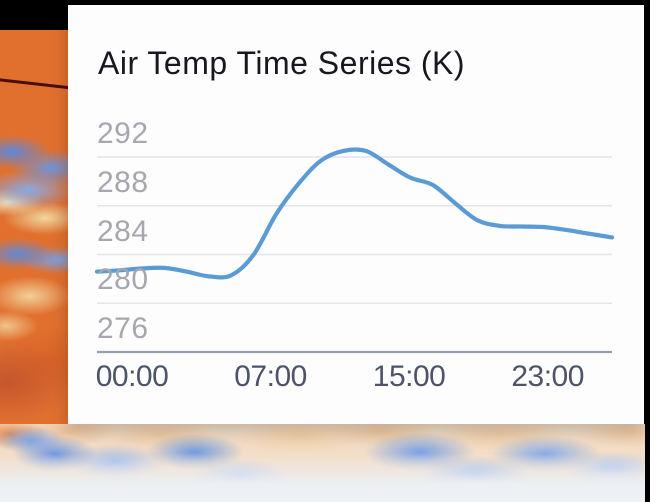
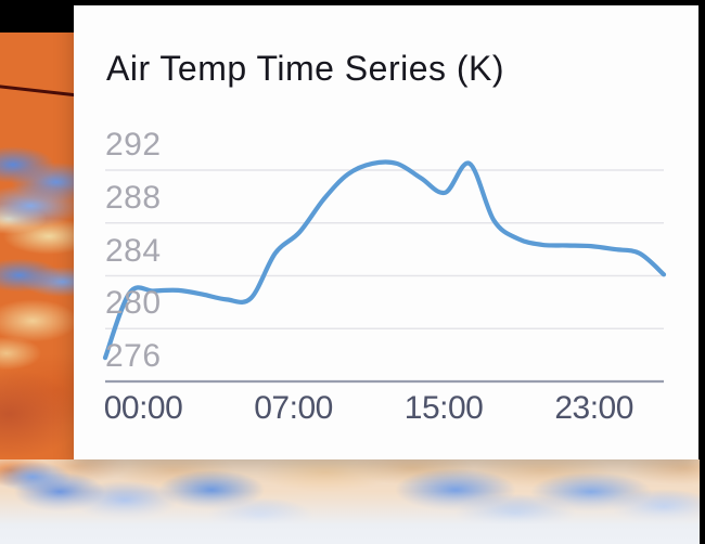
00:00: 282.6 -> 277.8
07:00: 284.0 -> 285.7
15:00: 289.7 -> 292.5
23:00: 285.4 -> 284.1
